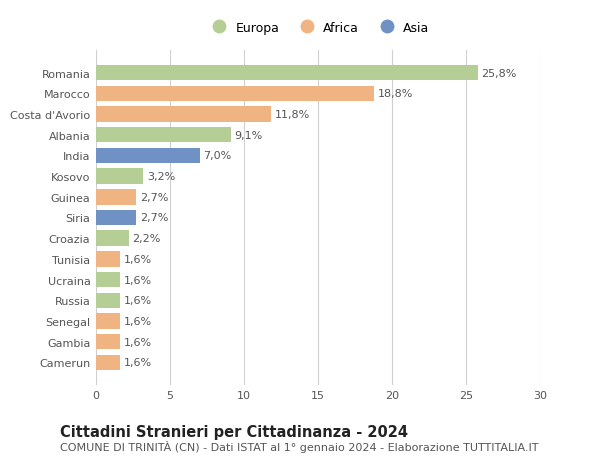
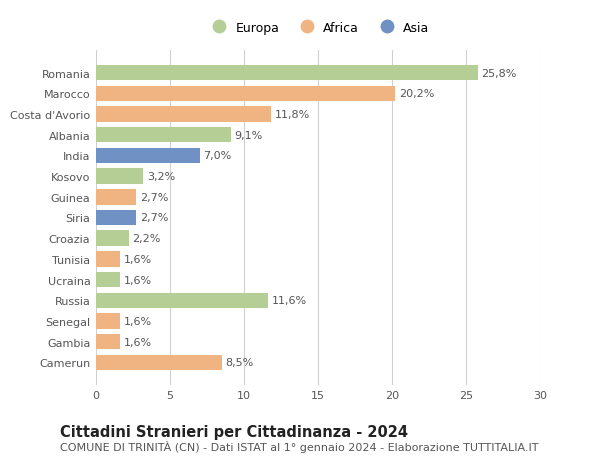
Marocco: 18,8% -> 20,2%
Russia: 1,6% -> 11,6%
Camerun: 1,6% -> 8,5%
